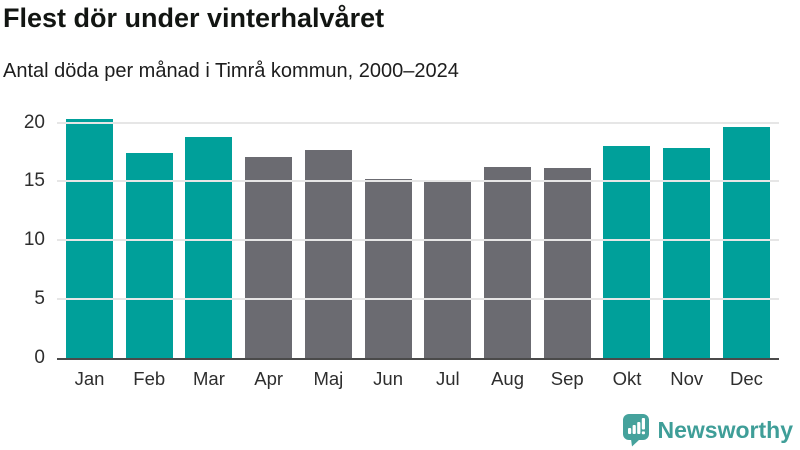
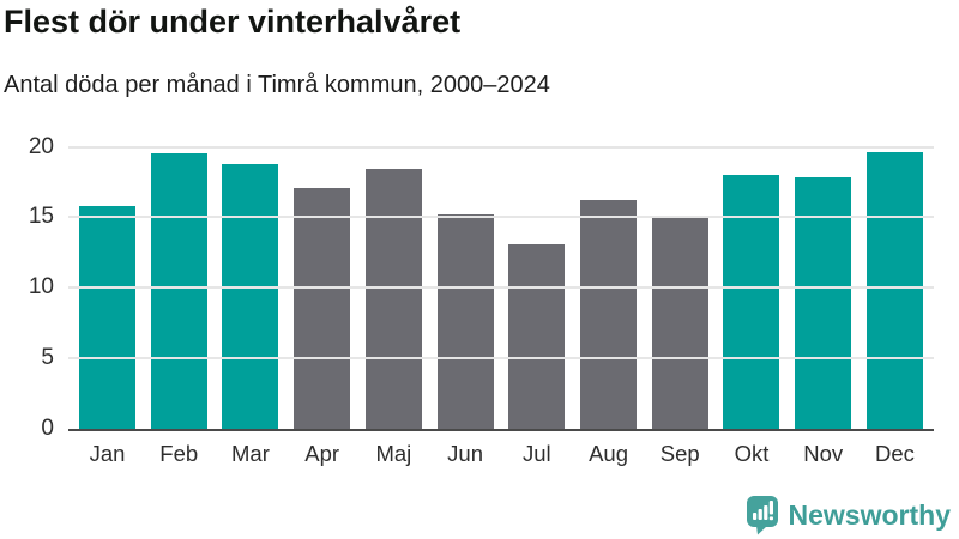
Jan: 20.3 -> 15.8
Feb: 17.4 -> 19.5
Maj: 17.7 -> 18.4
Jul: 15.0 -> 13.1
Sep: 16.1 -> 15.0
